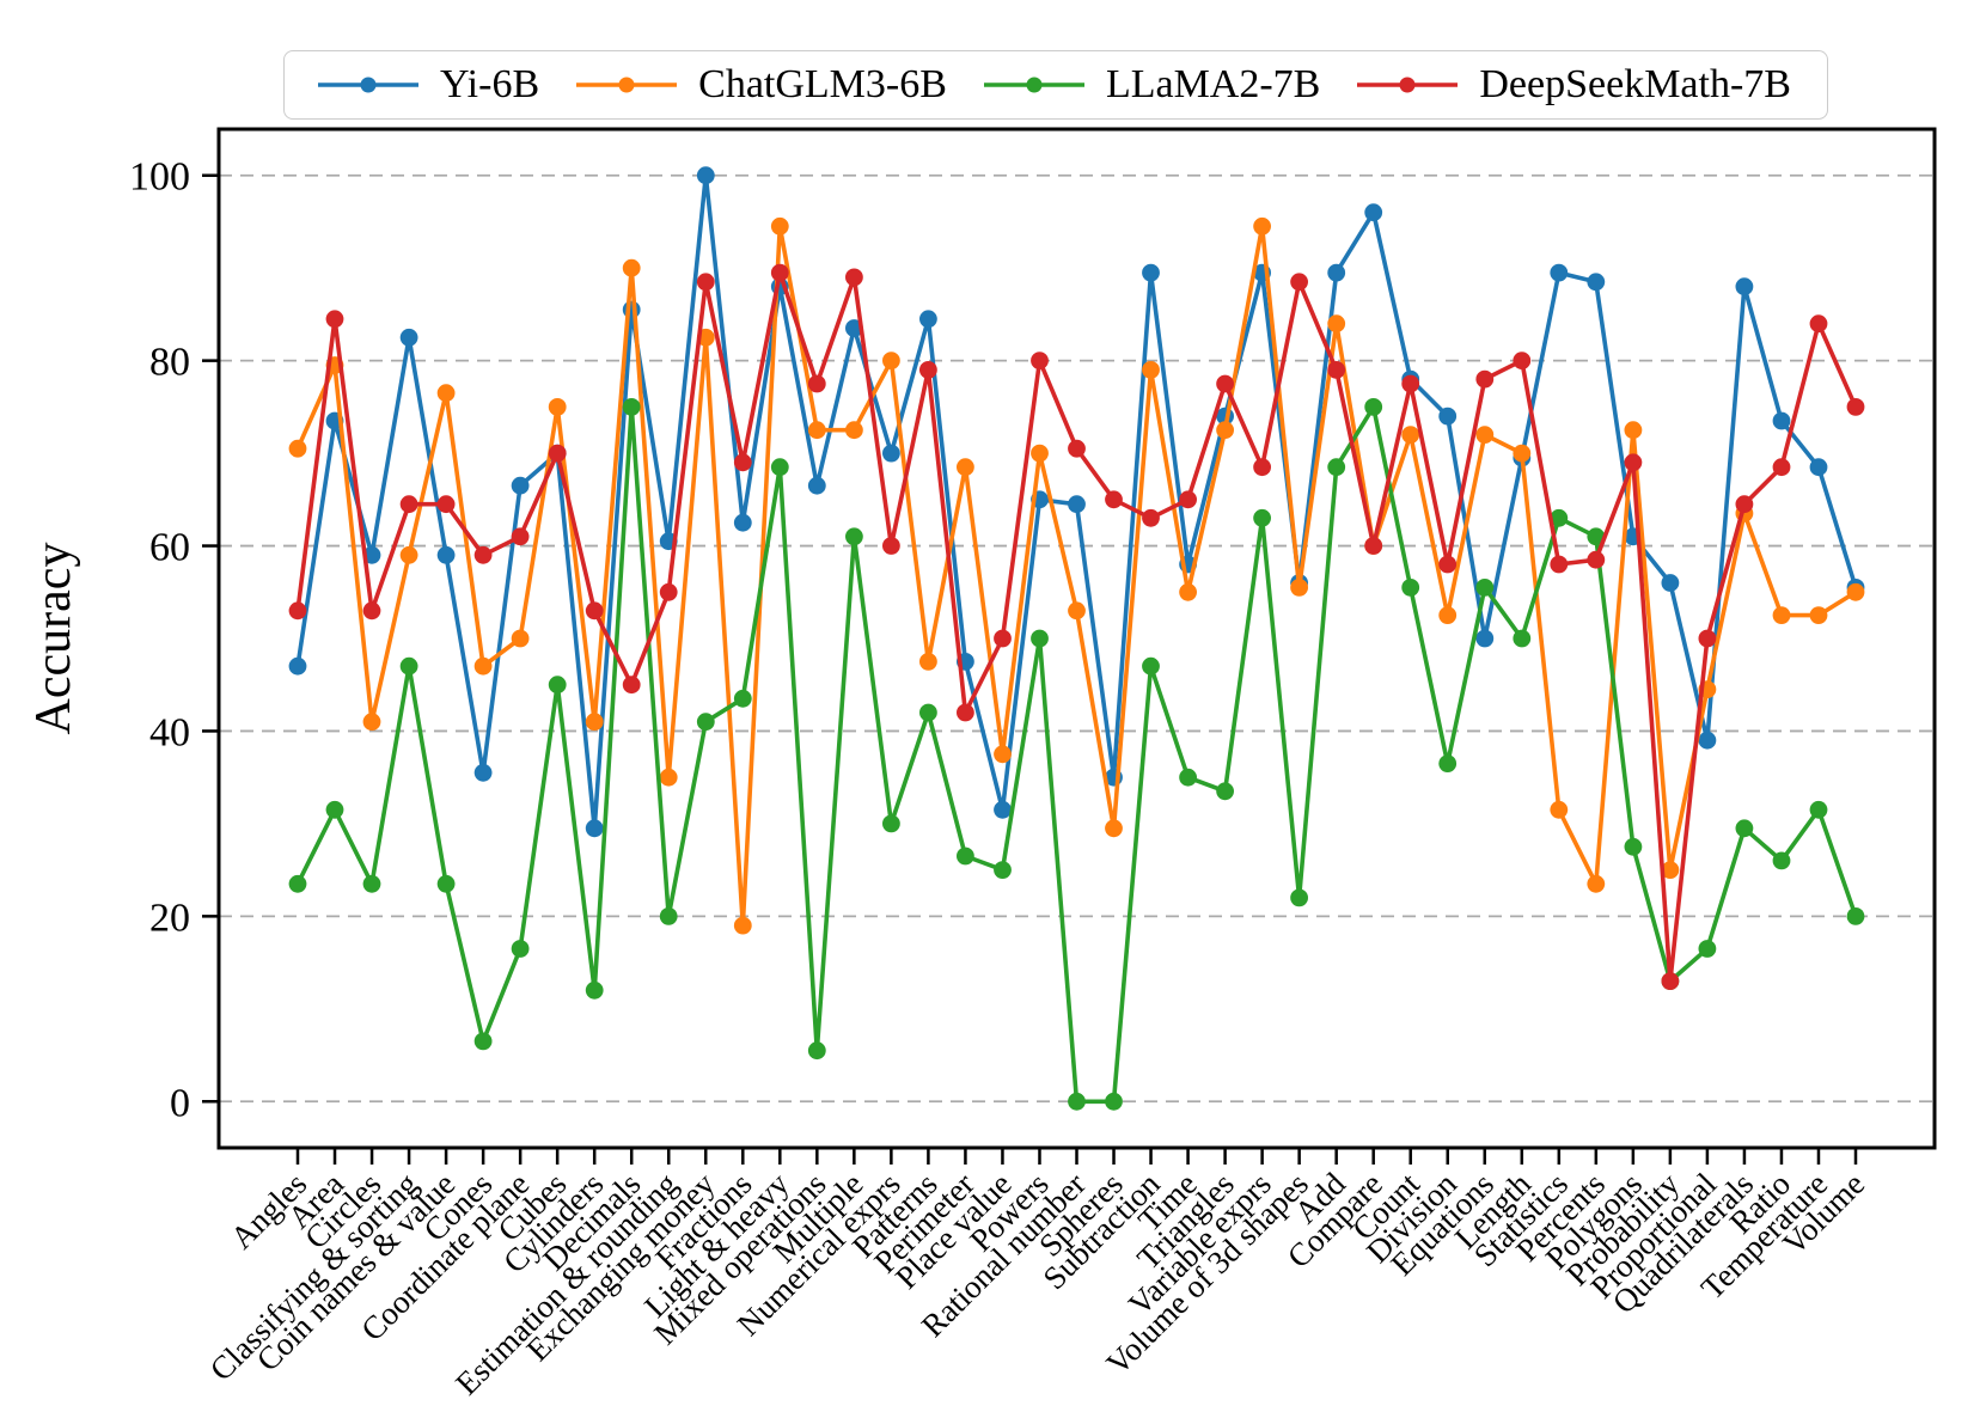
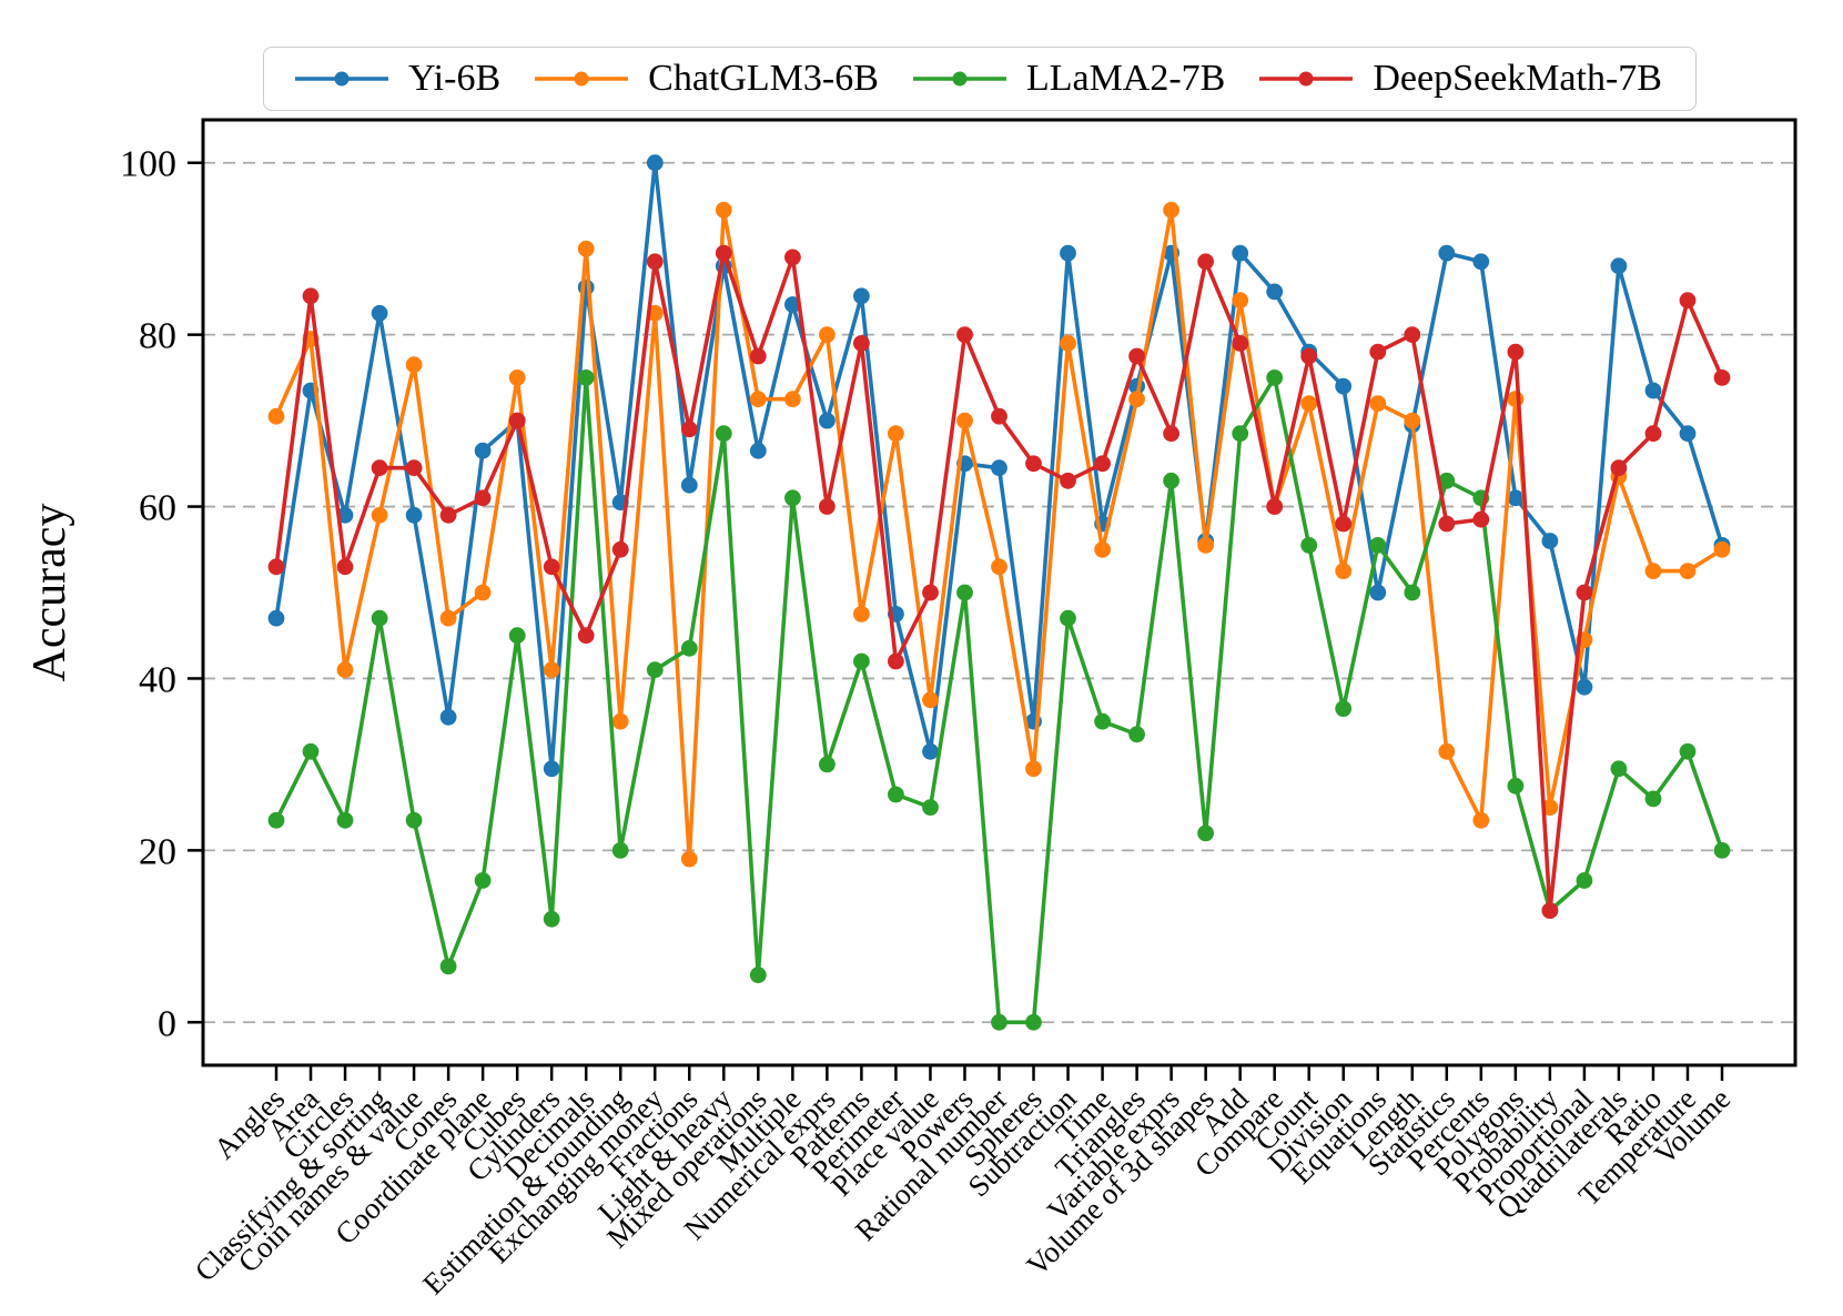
Yi-6B/Compare: 96 -> 85
DeepSeekMath-7B/Polygons: 69 -> 78
